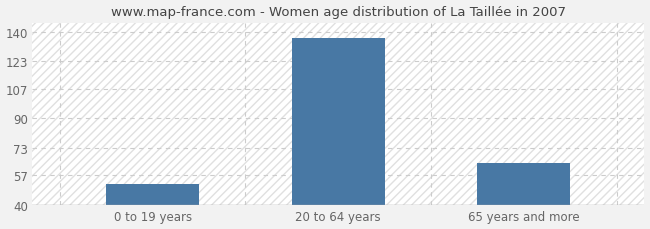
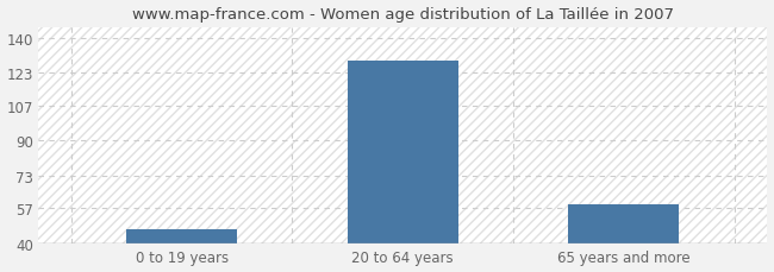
0 to 19 years: 52 -> 47
20 to 64 years: 136 -> 129
65 years and more: 64 -> 59
